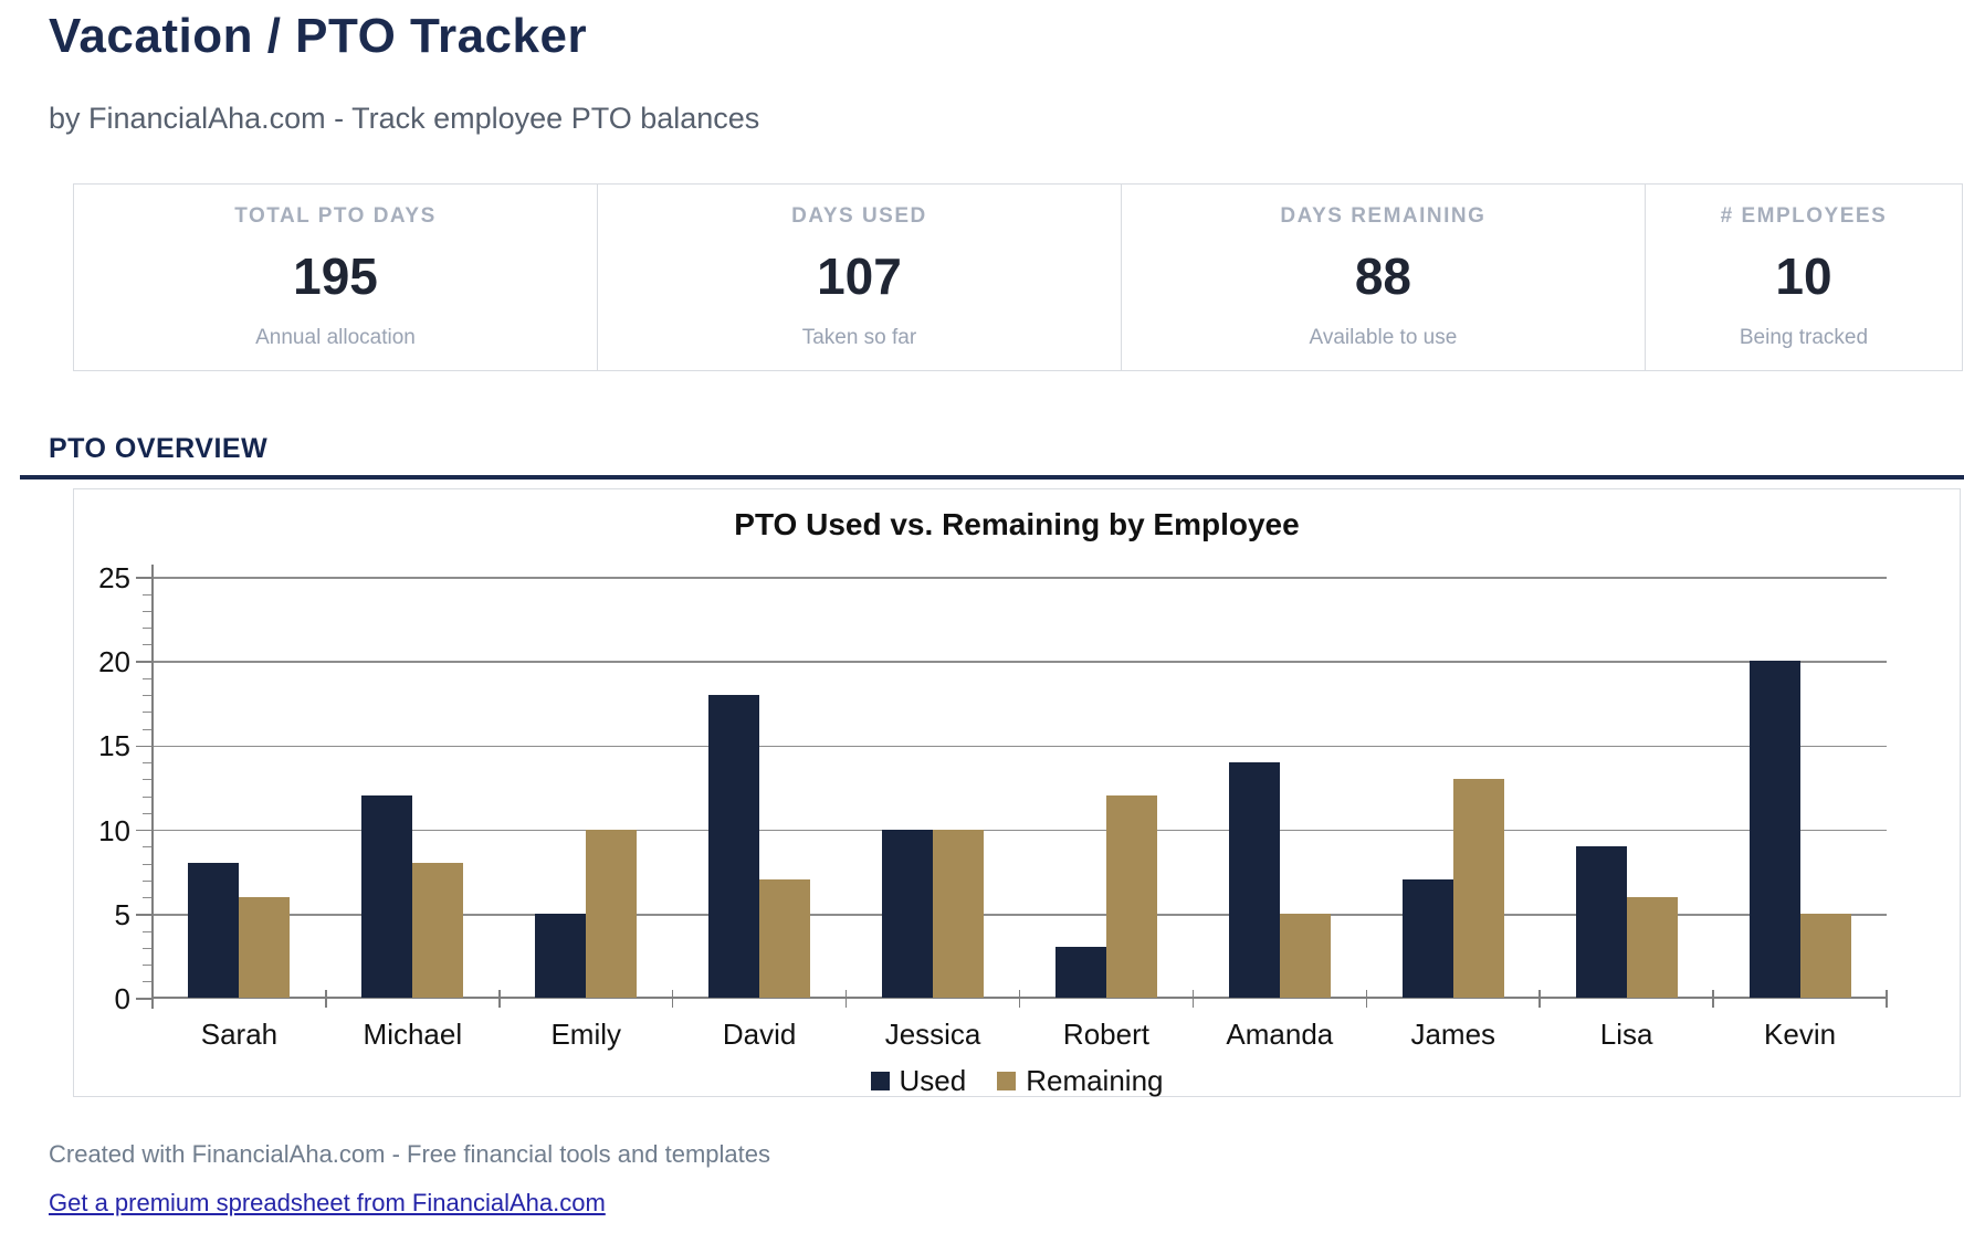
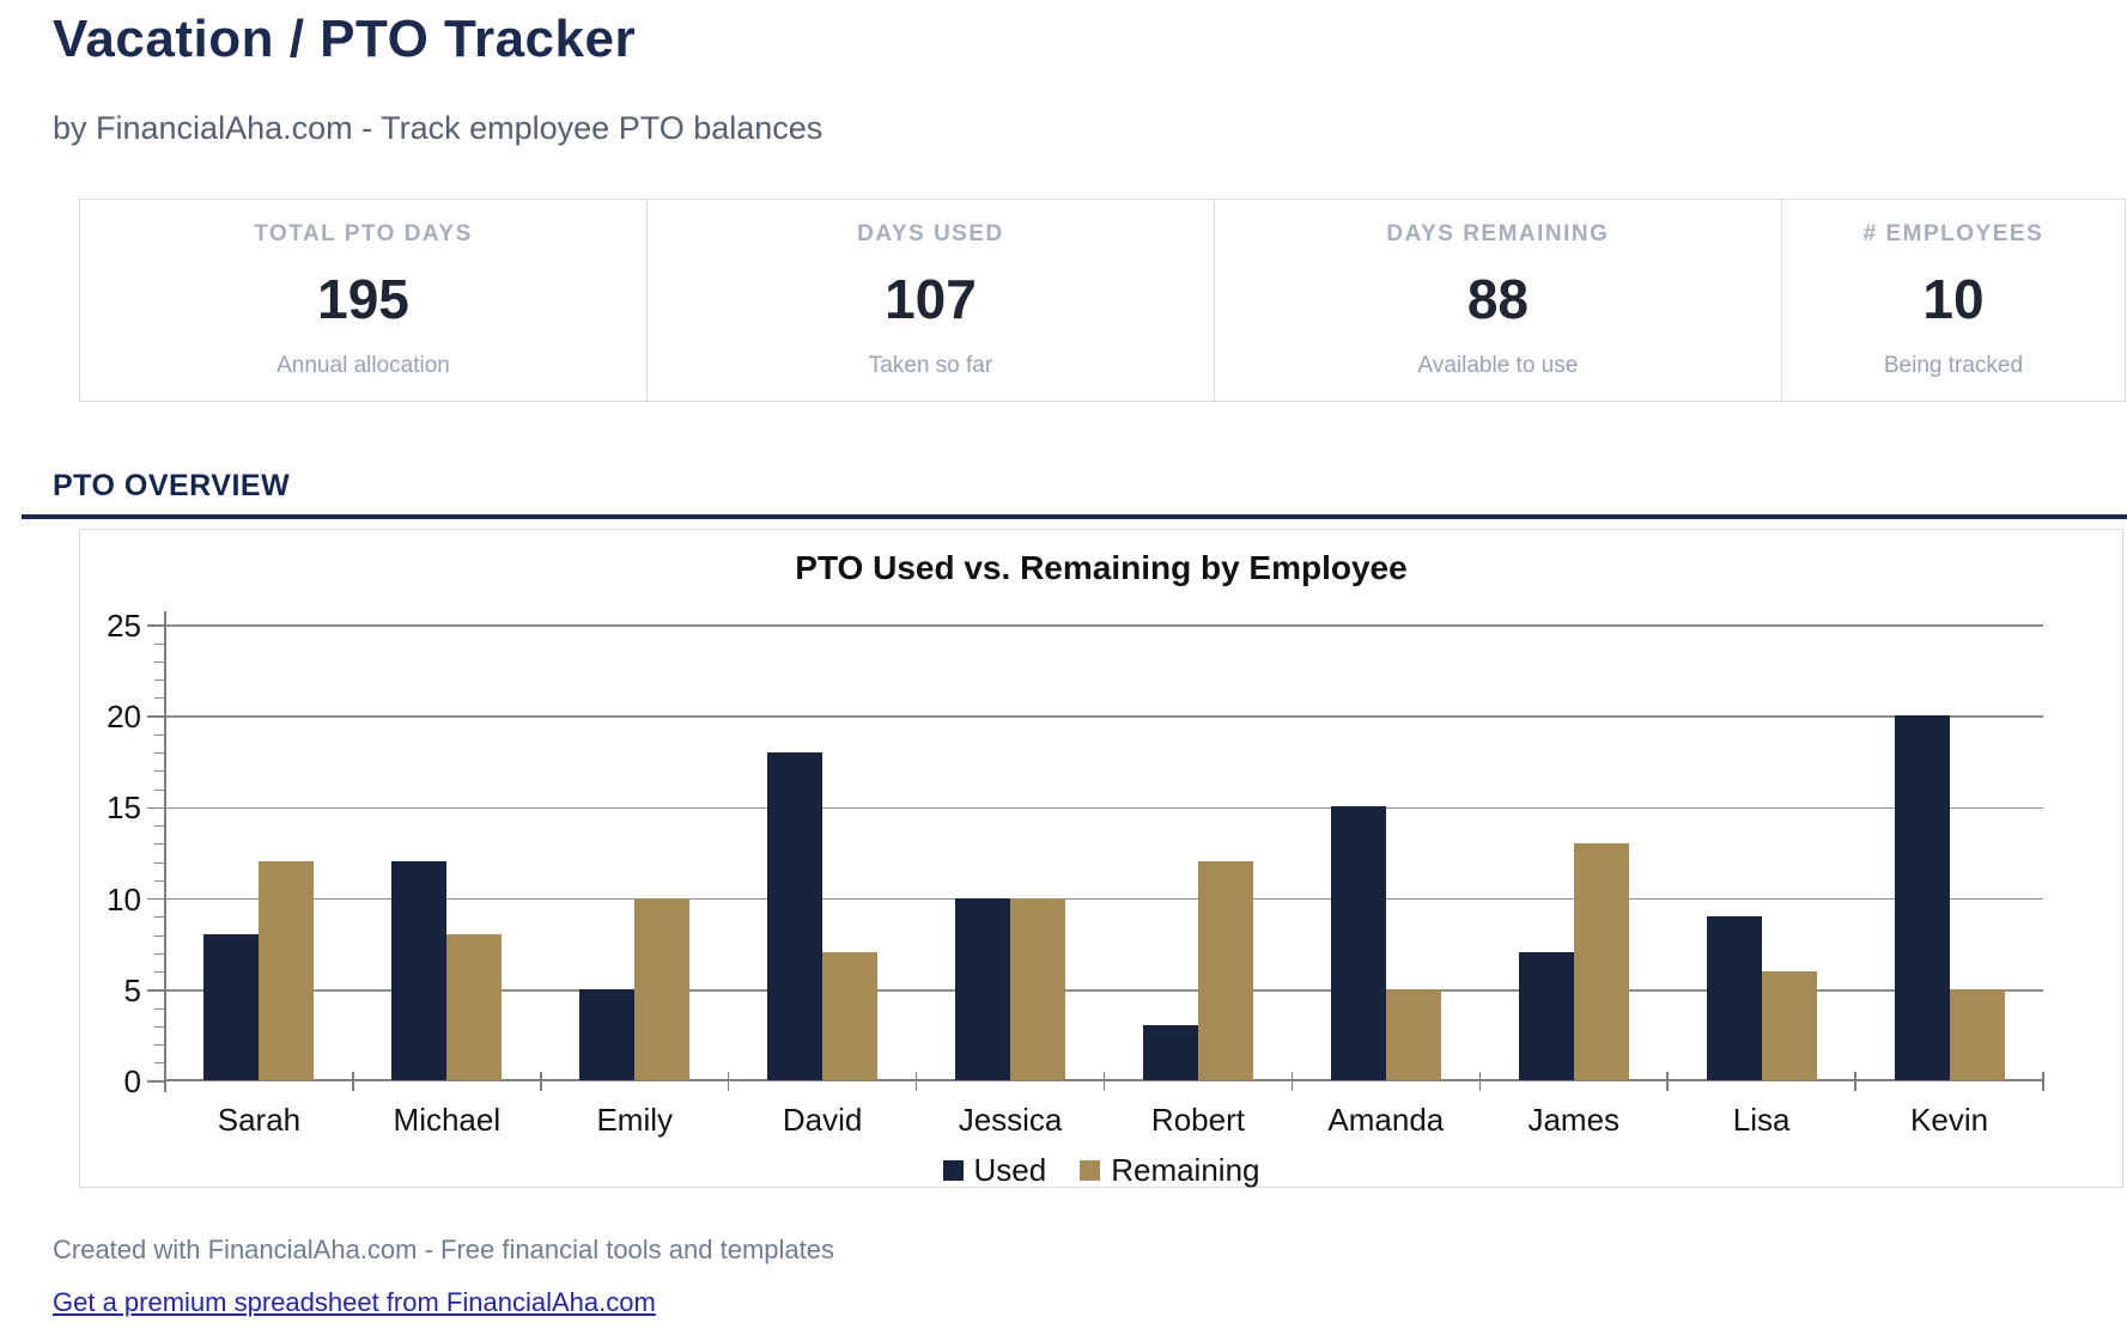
Remaining/Sarah: 6 -> 12
Used/Amanda: 14 -> 15
